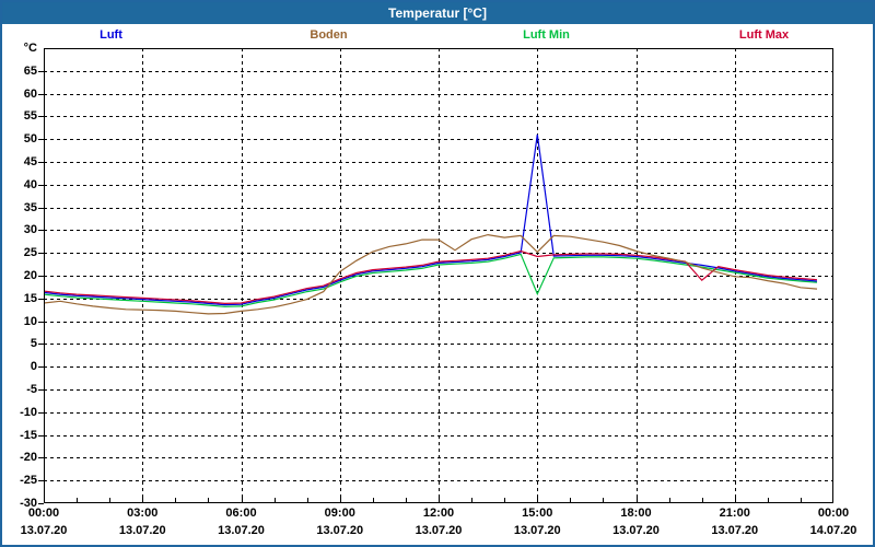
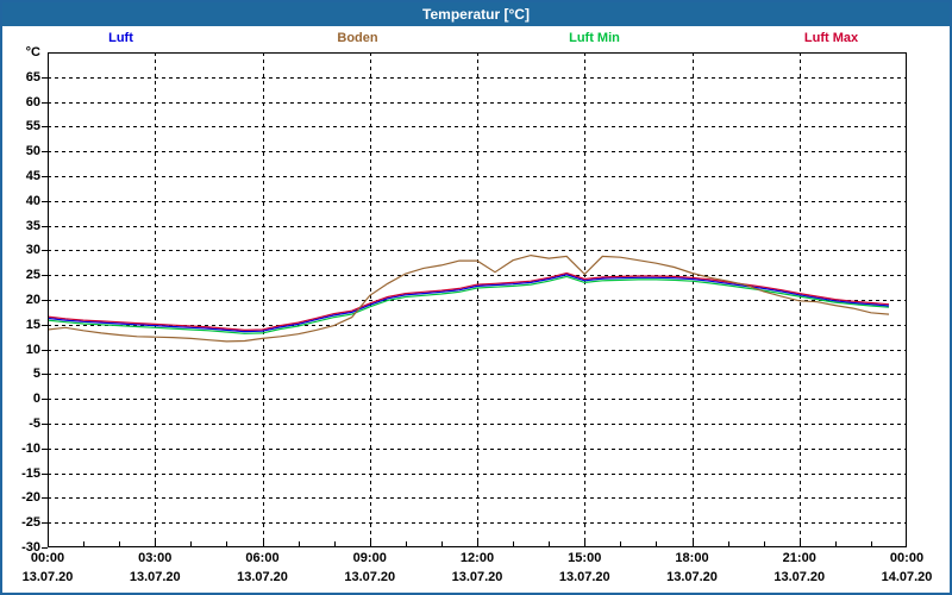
Luft/15: 51 -> 24
Luft Min/15: 16 -> 24
Luft Max/20: 19 -> 23
